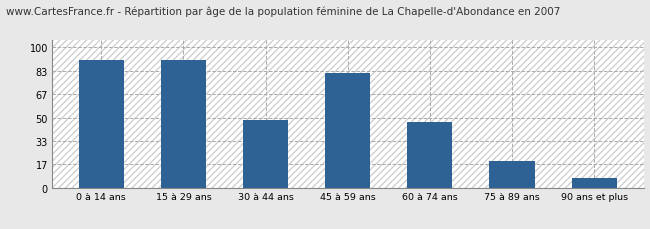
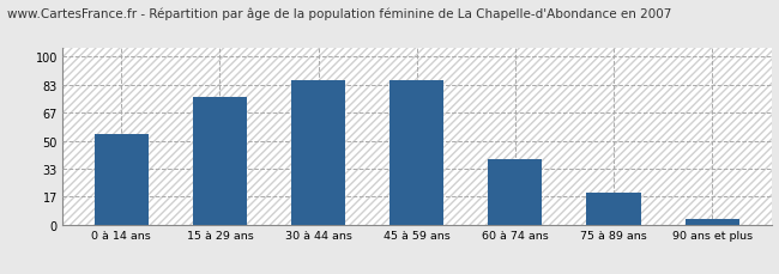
0 à 14 ans: 91 -> 54
15 à 29 ans: 91 -> 76
30 à 44 ans: 48 -> 86
45 à 59 ans: 82 -> 86
60 à 74 ans: 47 -> 39
90 ans et plus: 7 -> 3
